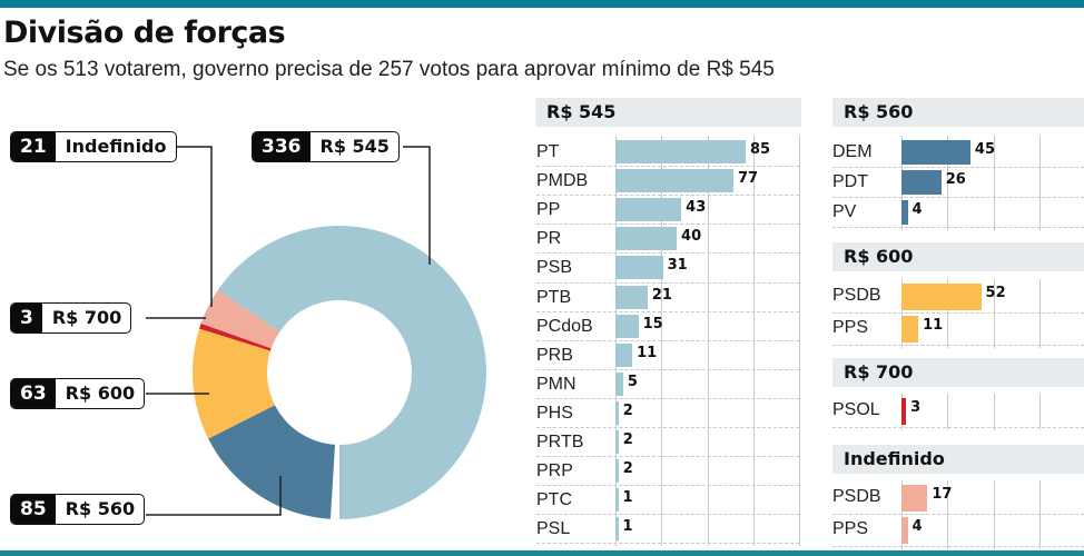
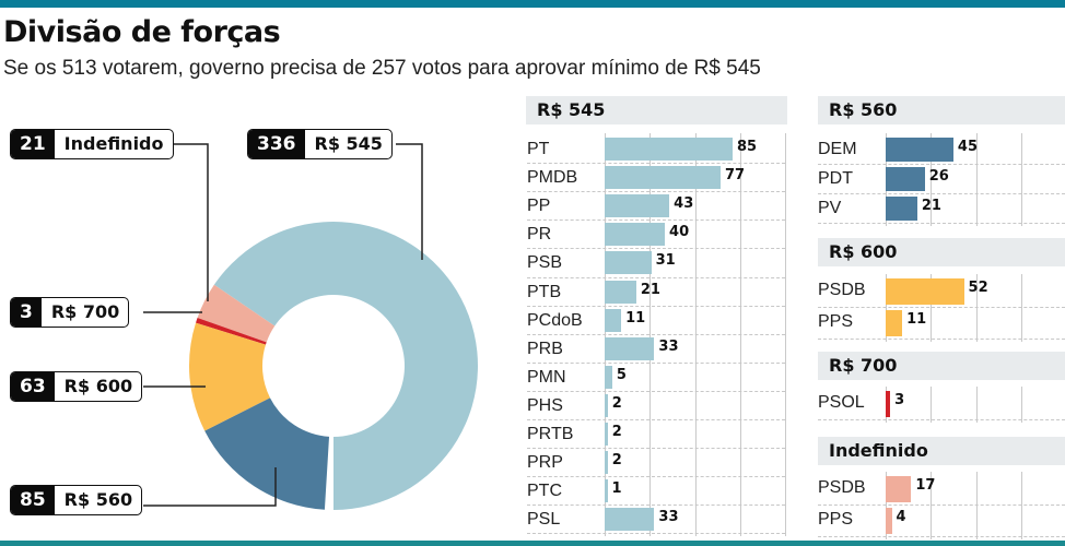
R$ 545/PCdoB: 15 -> 11
R$ 545/PRB: 11 -> 33
R$ 545/PSL: 1 -> 33
R$ 560/PV: 4 -> 21
